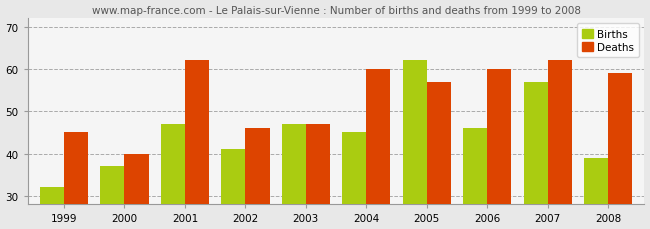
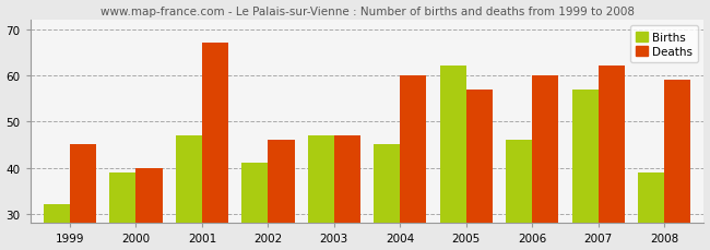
Births/2000: 37 -> 39
Deaths/2001: 62 -> 67
